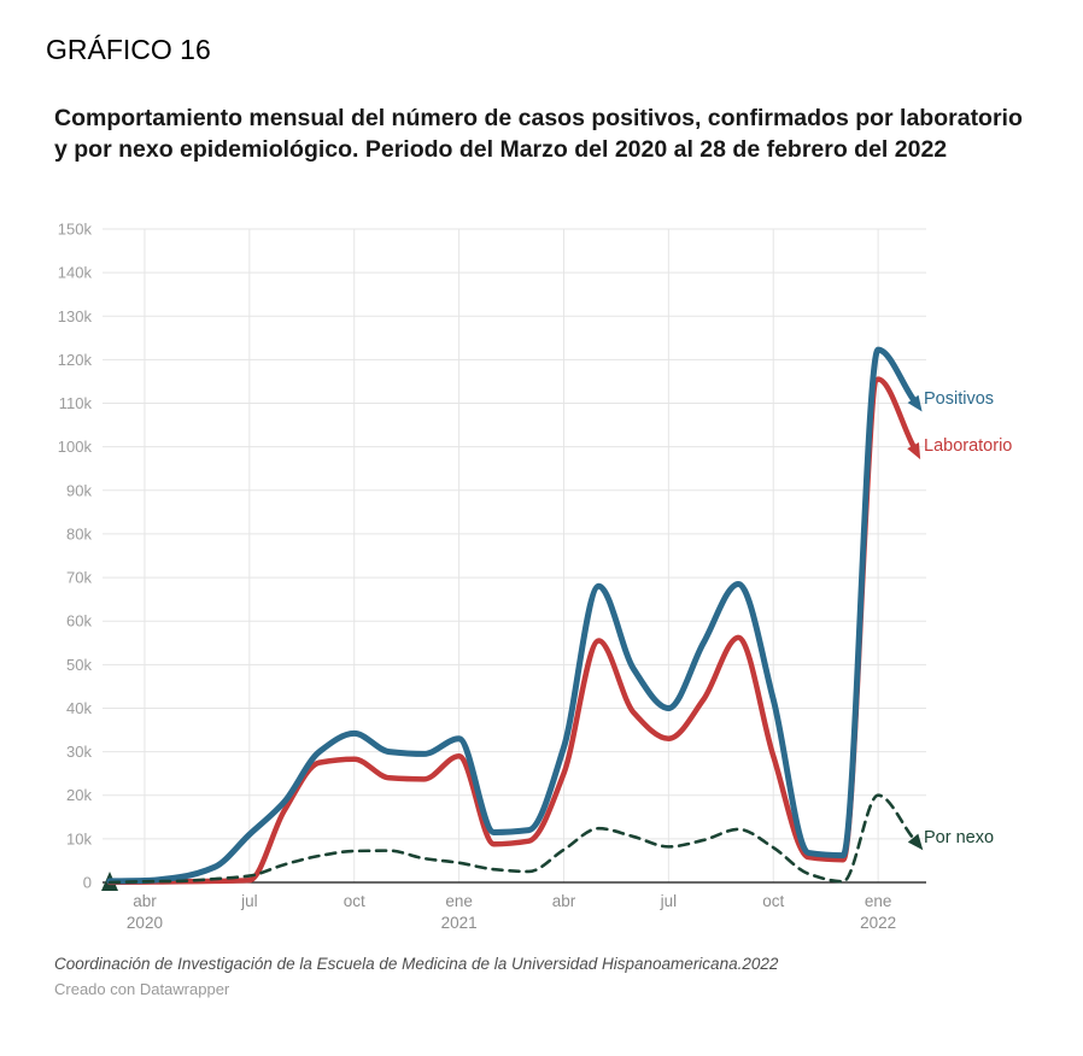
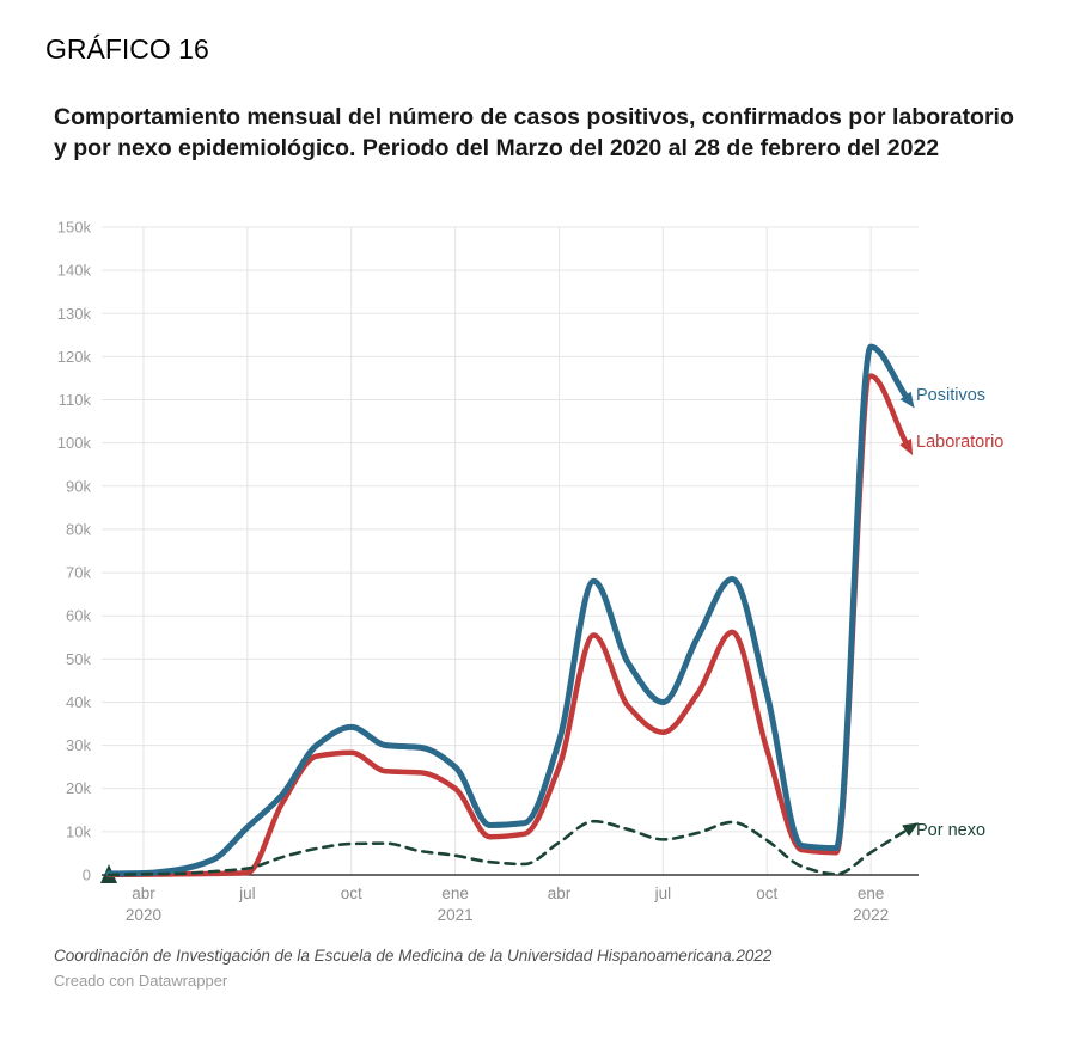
Positivos/ene 2021: 33k -> 25k
Laboratorio/ene 2021: 29k -> 20k
Por nexo/ene 2022: 20k -> 5k
